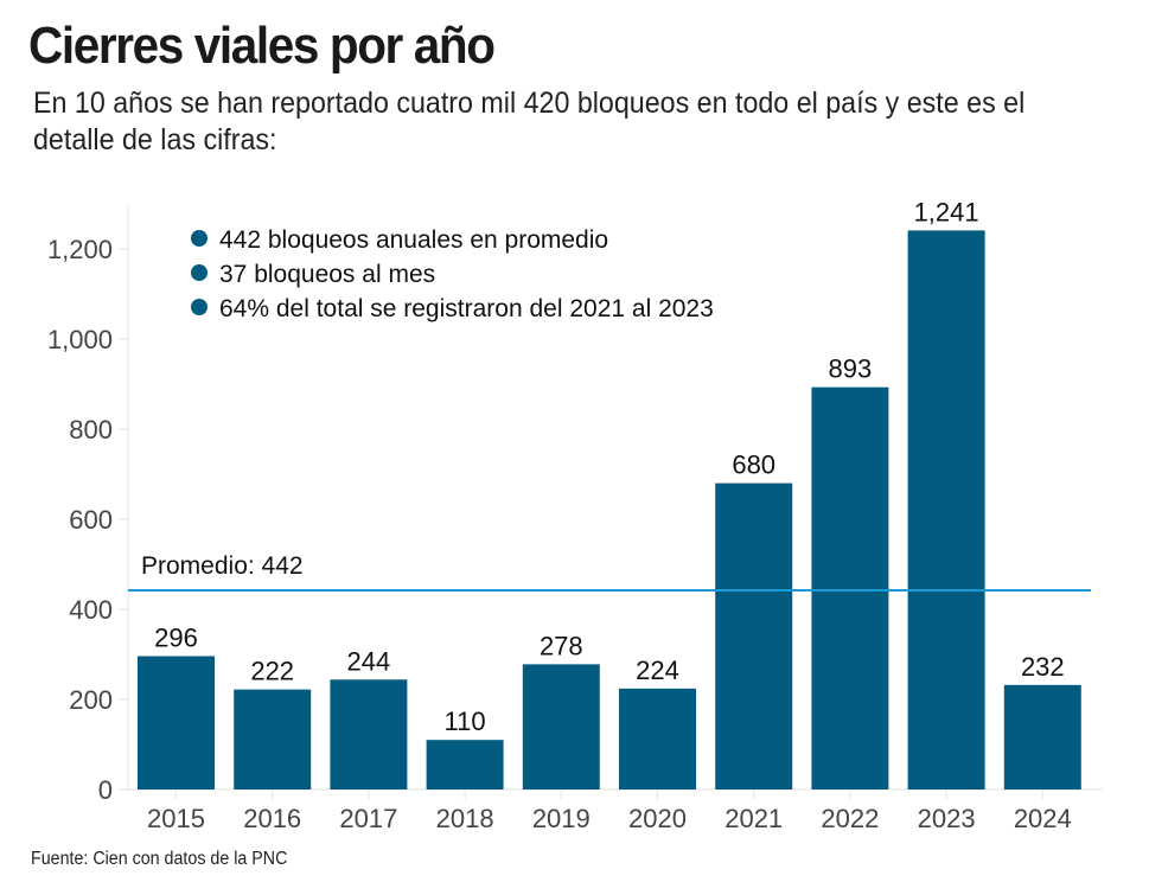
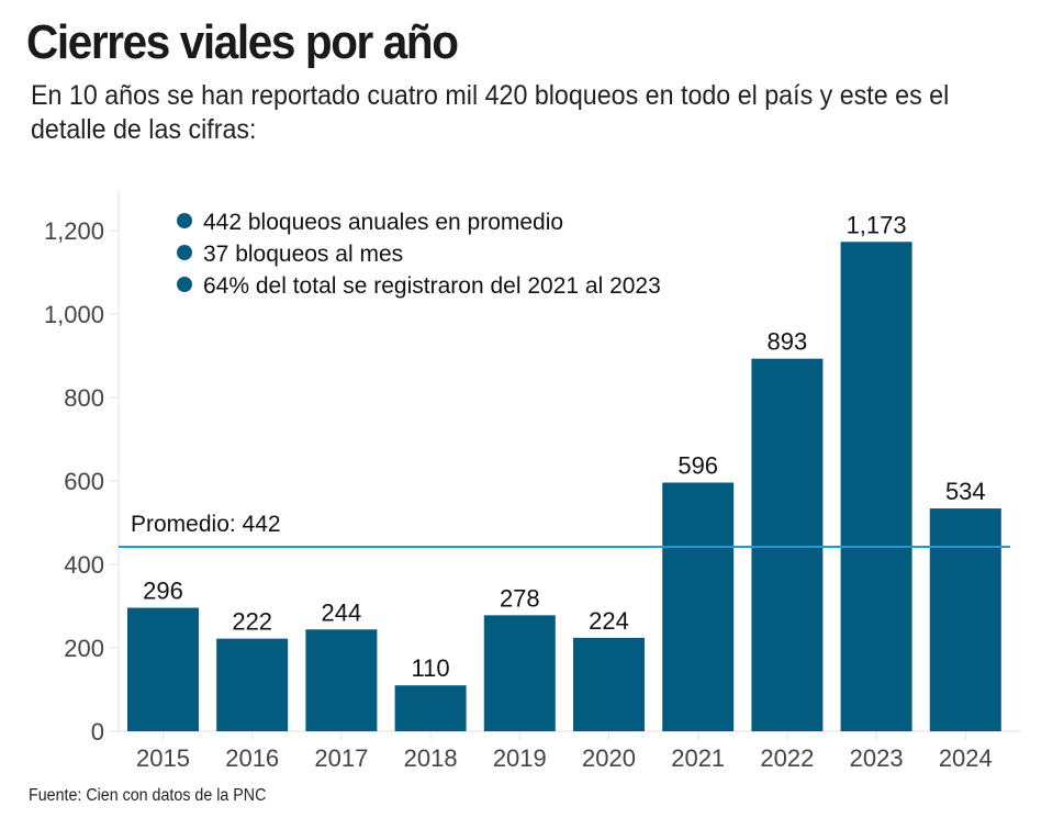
2021: 680 -> 596
2023: 1,241 -> 1,173
2024: 232 -> 534
